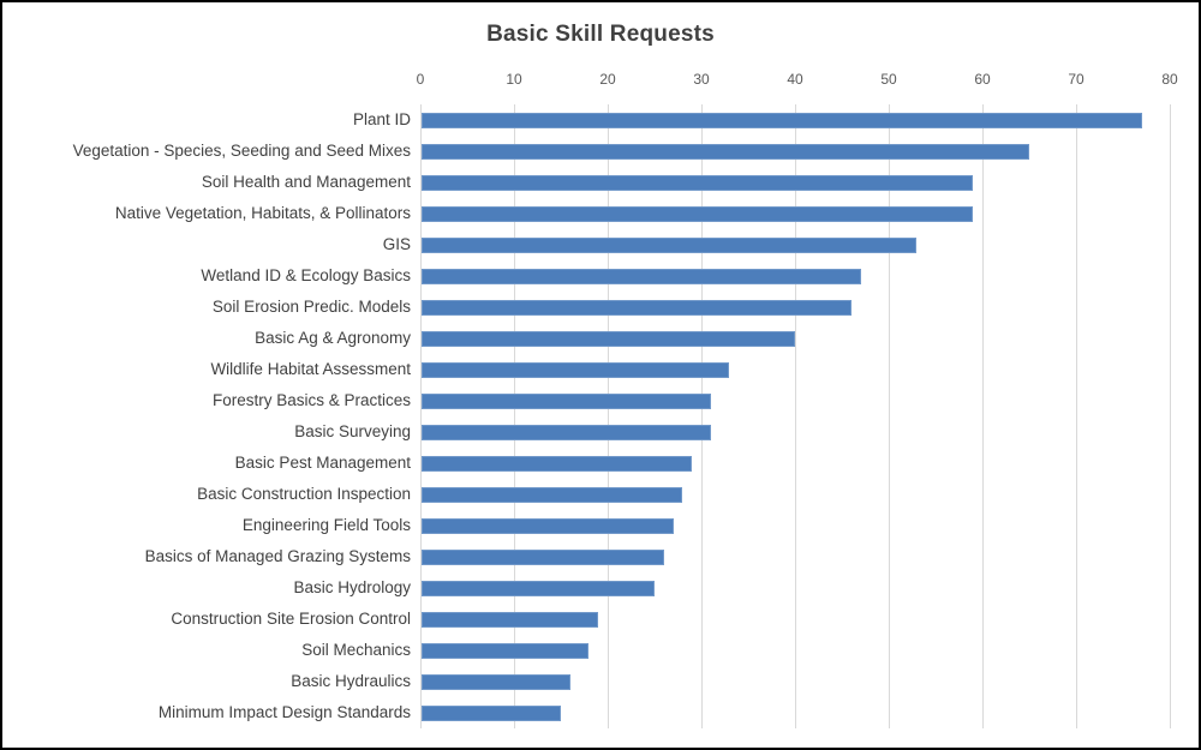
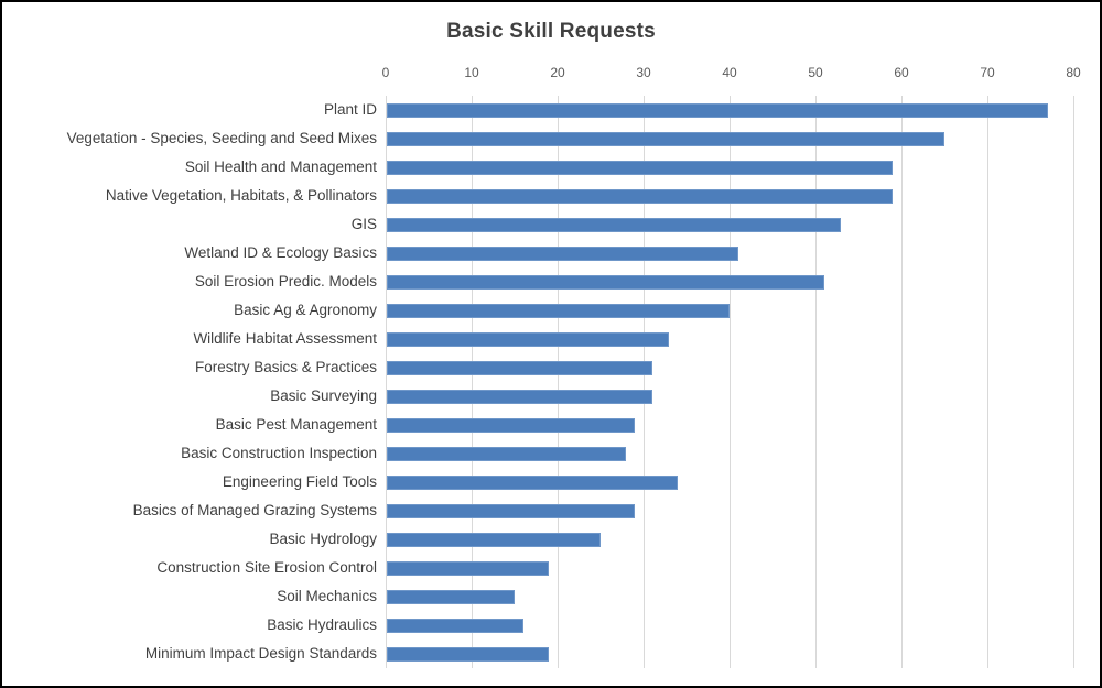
Wetland ID & Ecology Basics: 47 -> 41
Soil Erosion Predic. Models: 46 -> 51
Engineering Field Tools: 27 -> 34
Basics of Managed Grazing Systems: 26 -> 29
Soil Mechanics: 18 -> 15
Minimum Impact Design Standards: 15 -> 19
